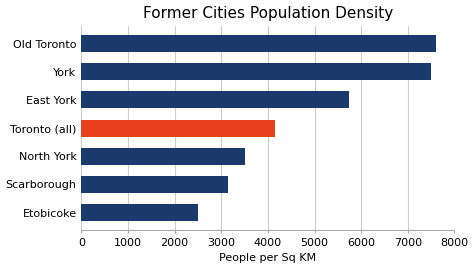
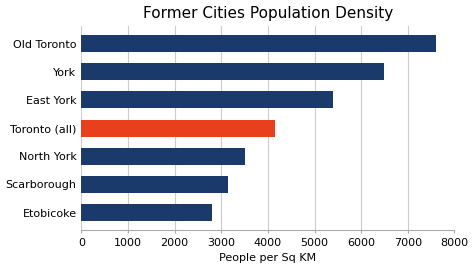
York: 7500 -> 6500
East York: 5750 -> 5400
Etobicoke: 2500 -> 2800
